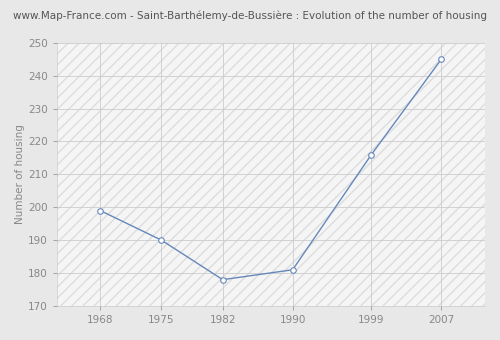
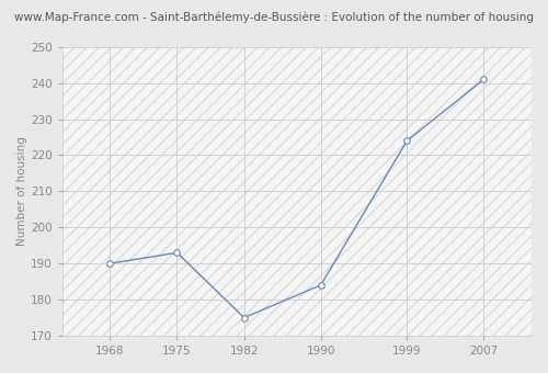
1968: 199 -> 190
1975: 190 -> 193
1982: 178 -> 175
1990: 181 -> 184
1999: 216 -> 224
2007: 245 -> 241
